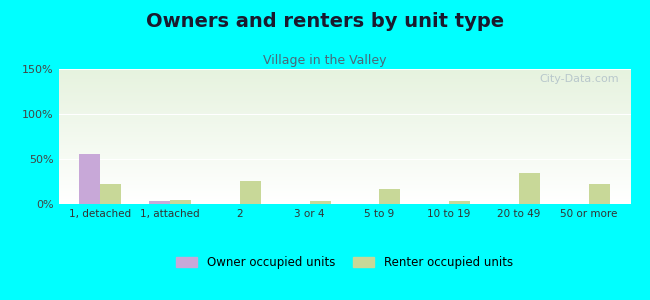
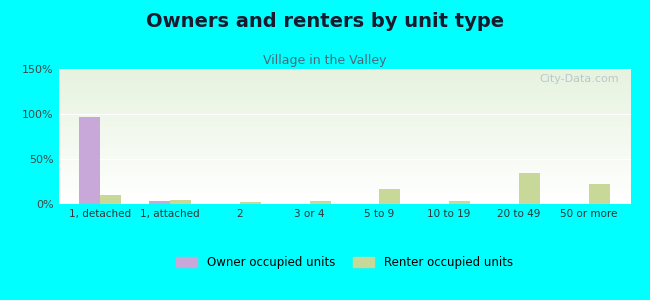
Owner occupied units/1, detached: 56% -> 97%
Renter occupied units/1, detached: 22% -> 10%
Renter occupied units/2: 26% -> 2%
